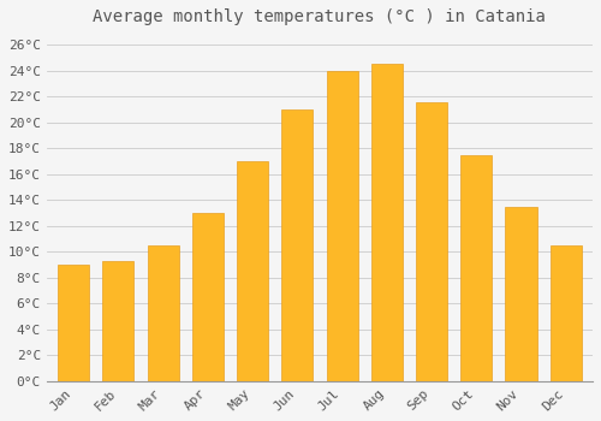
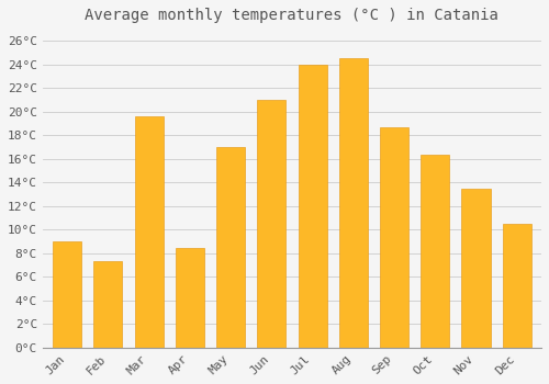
Feb: 9.3°C -> 7.3°C
Mar: 10.5°C -> 19.6°C
Apr: 13.0°C -> 8.4°C
Sep: 21.5°C -> 18.7°C
Oct: 17.5°C -> 16.3°C
